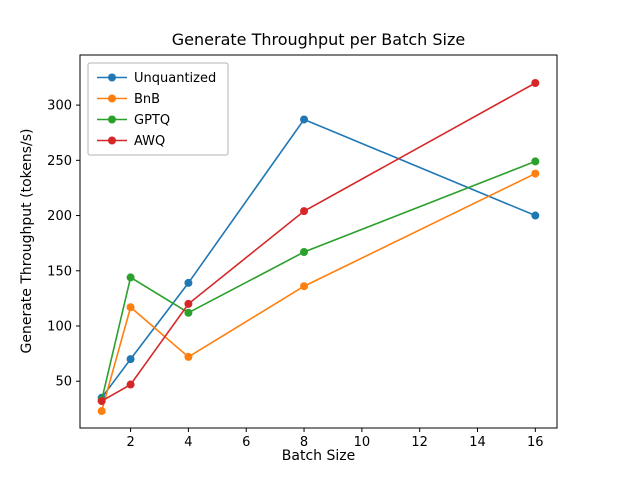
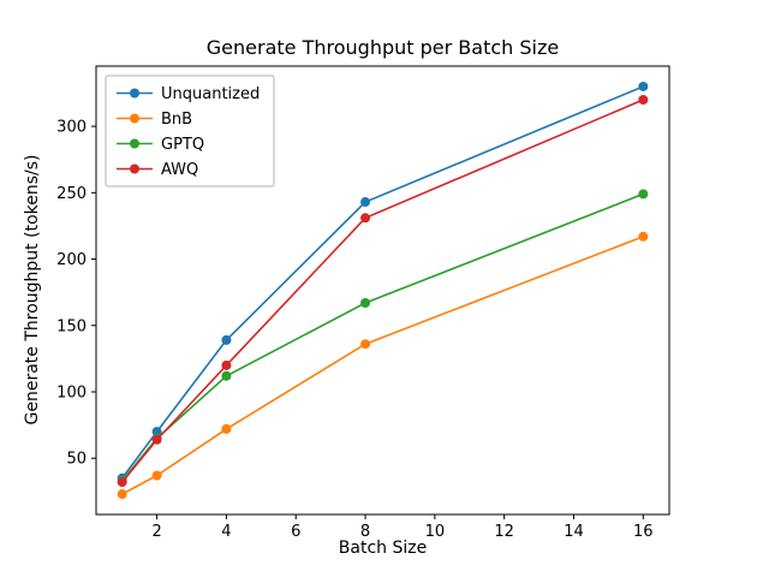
BnB/2: 117 -> 37
GPTQ/2: 144 -> 65
AWQ/2: 47 -> 64
Unquantized/8: 287 -> 243
AWQ/8: 204 -> 231
Unquantized/16: 200 -> 330
BnB/16: 238 -> 217
